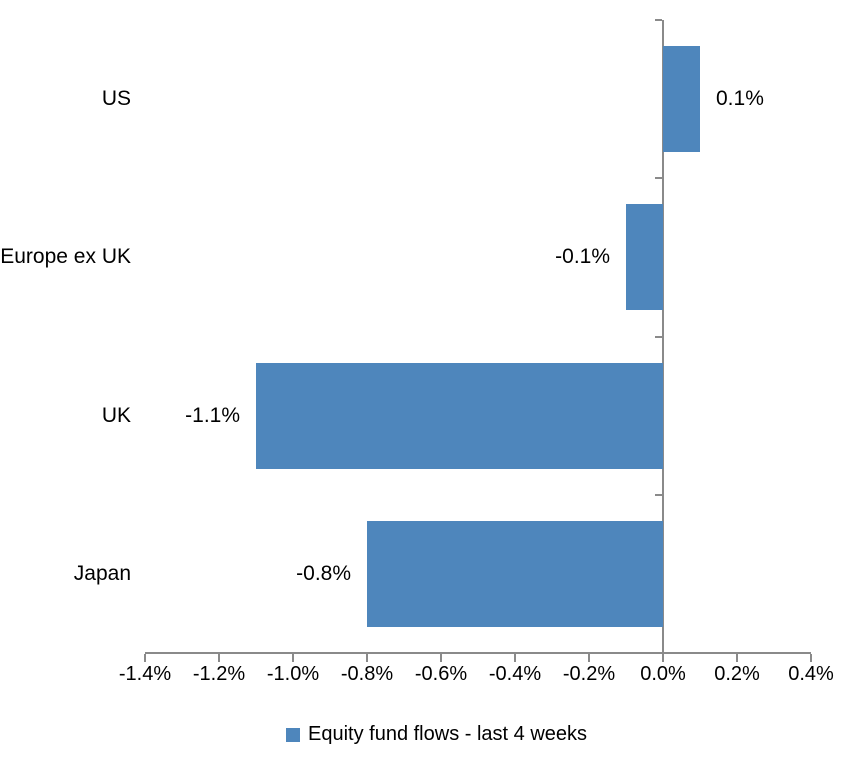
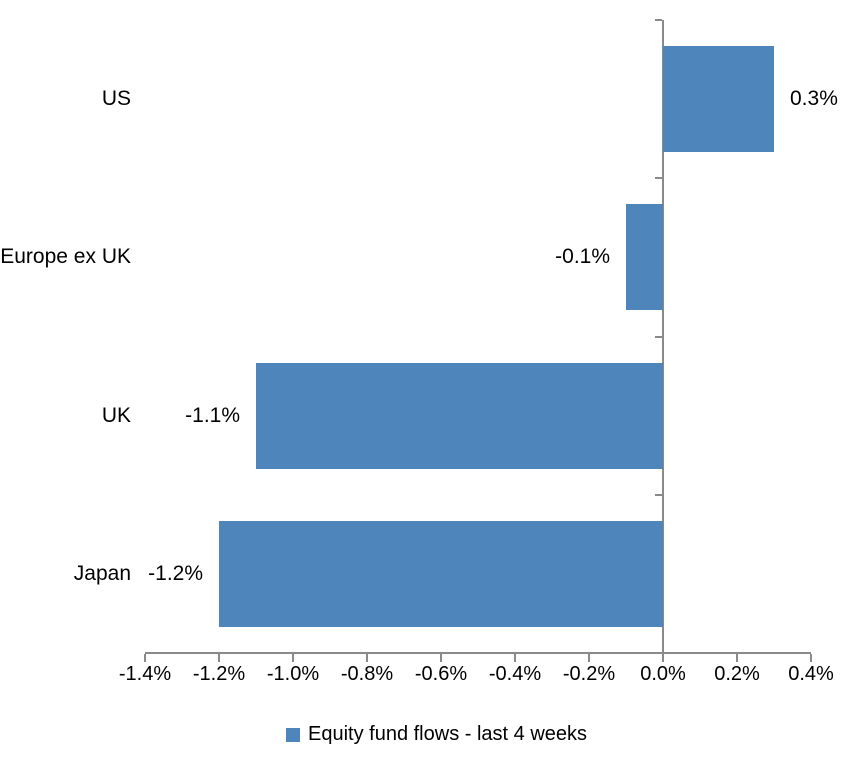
US: 0.1% -> 0.3%
Japan: -0.8% -> -1.2%
